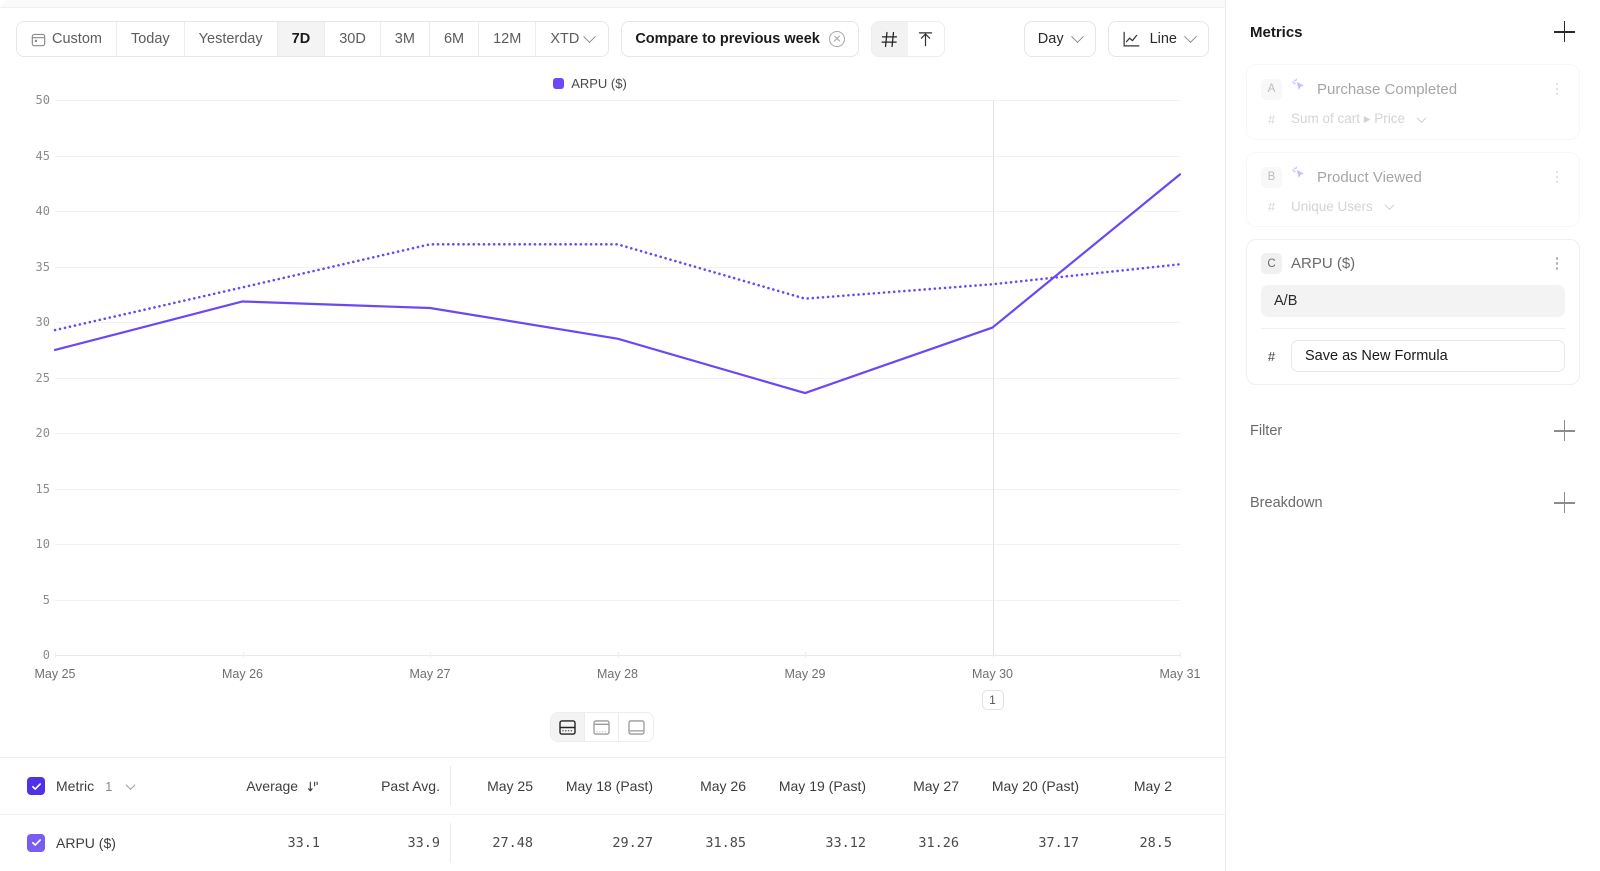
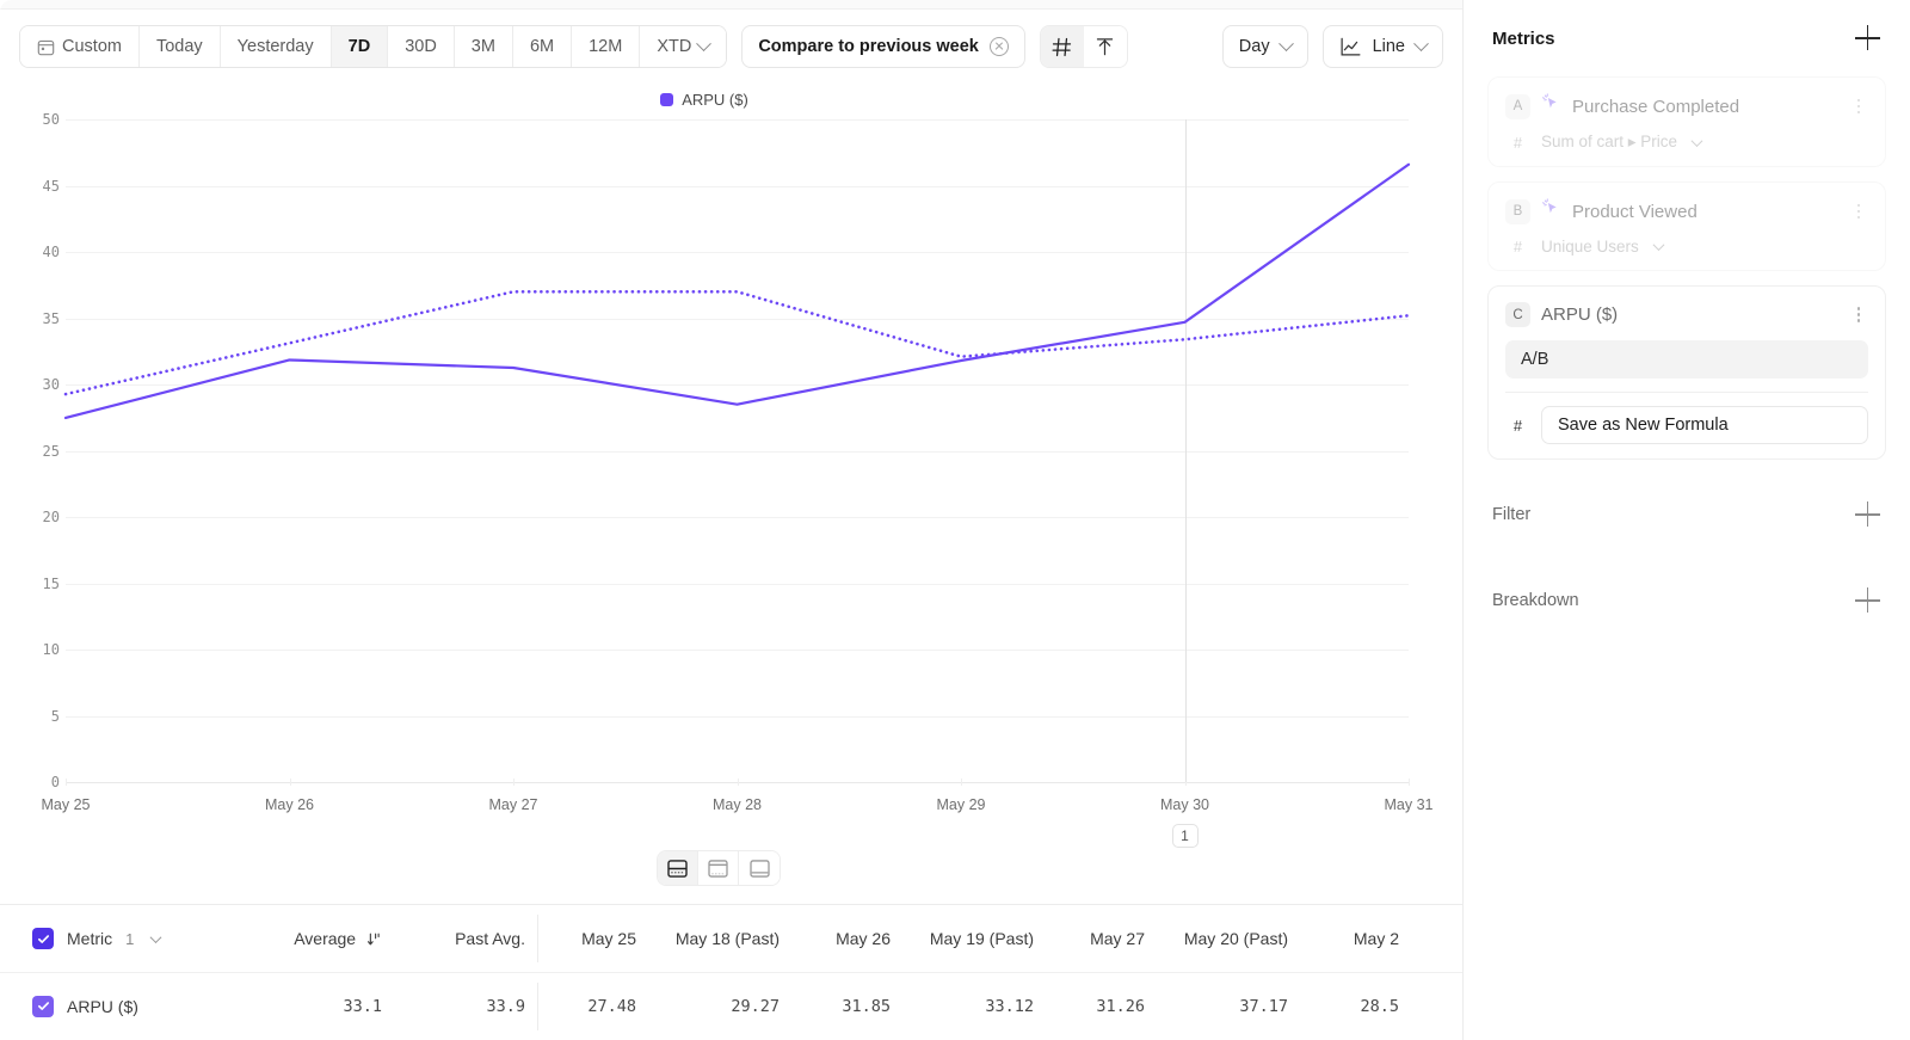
ARPU ($)/May 29: 23.6 -> 31.8
ARPU ($)/May 30: 29.5 -> 34.7
ARPU ($)/May 31: 43.3 -> 46.6
